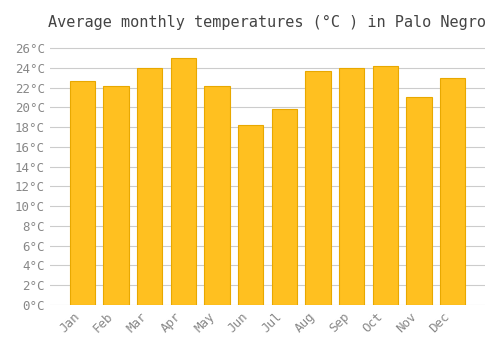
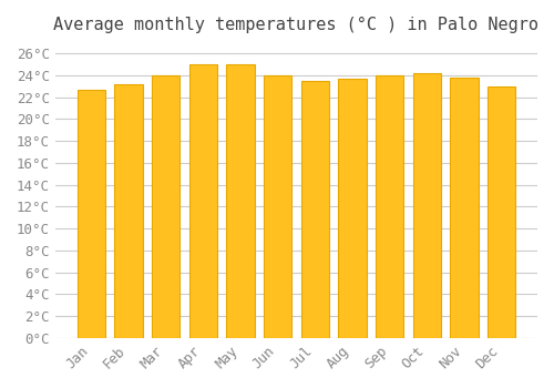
Feb: 22.2°C -> 23.2°C
May: 22.2°C -> 25.0°C
Jun: 18.2°C -> 24.0°C
Jul: 19.8°C -> 23.5°C
Nov: 21.0°C -> 23.8°C
